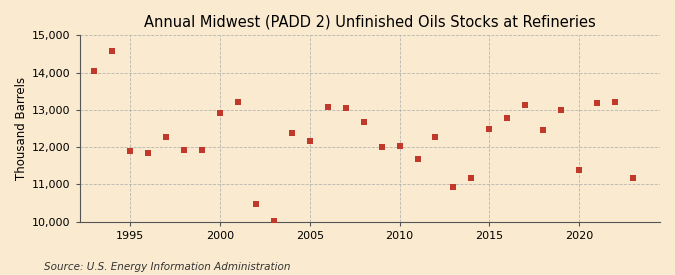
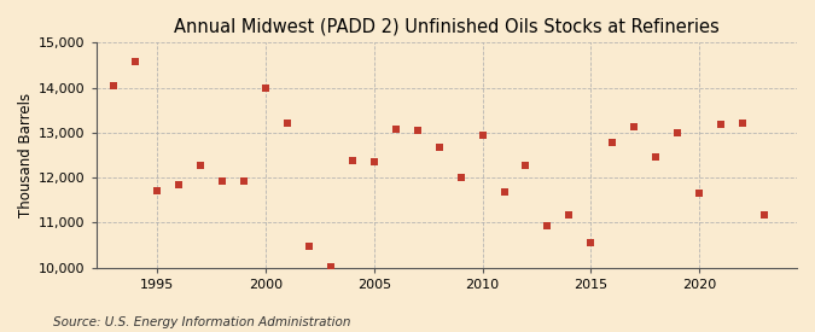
1995: 11,900 -> 11,700
2000: 12,920 -> 14,000
2005: 12,160 -> 12,350
2010: 12,020 -> 12,950
2015: 12,480 -> 10,550
2020: 11,390 -> 11,650
